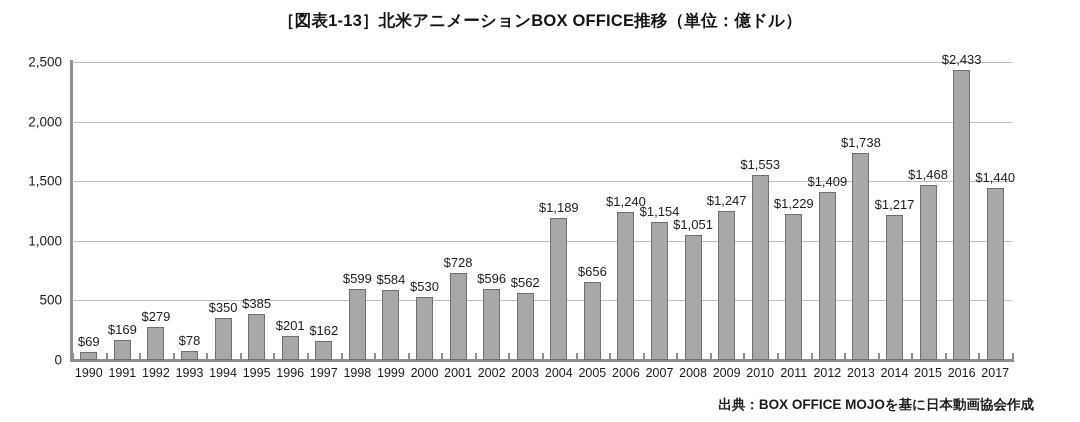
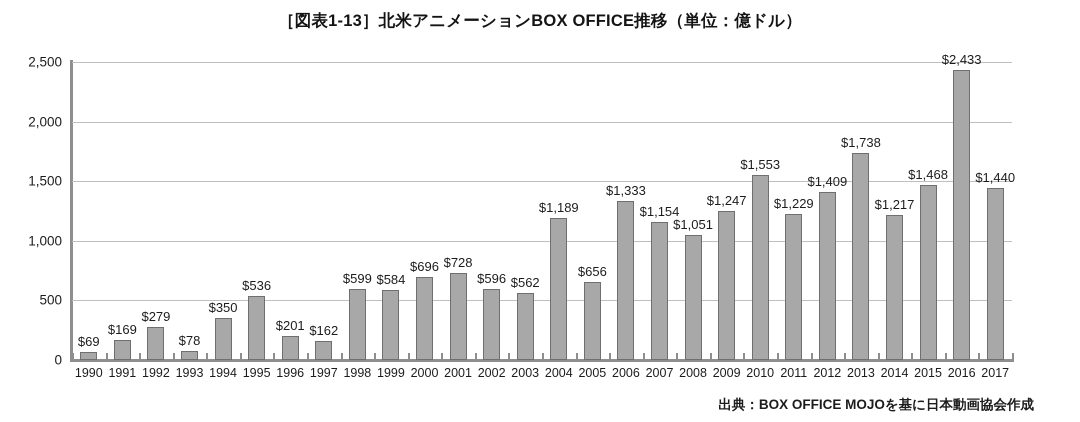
1995: $385 -> $536
2000: $530 -> $696
2006: $1,240 -> $1,333
